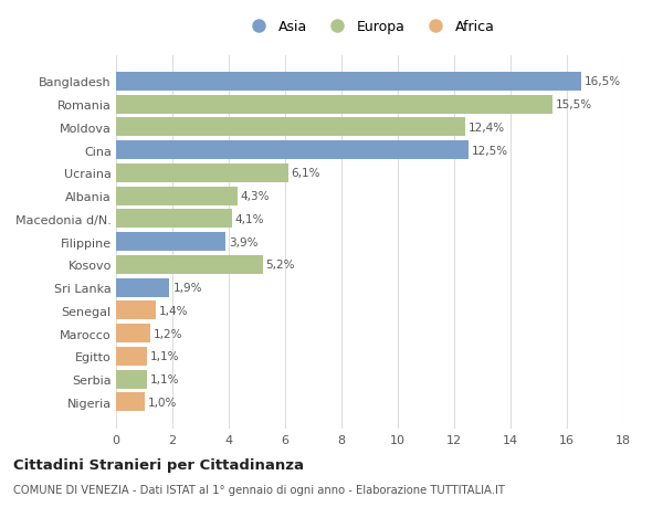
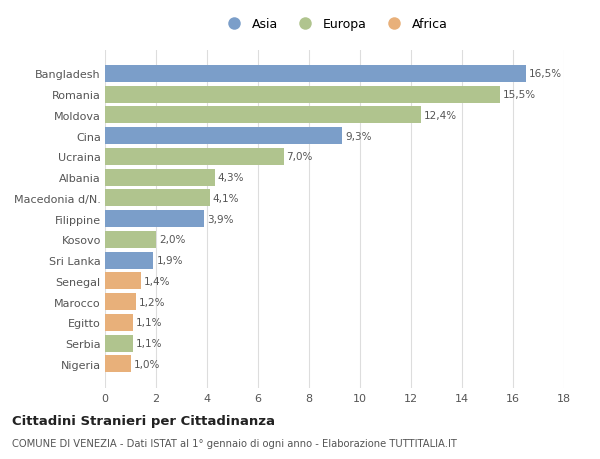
Cina: 12,5% -> 9,3%
Ucraina: 6,1% -> 7,0%
Kosovo: 5,2% -> 2,0%
